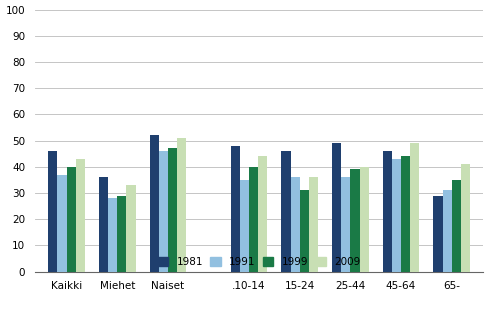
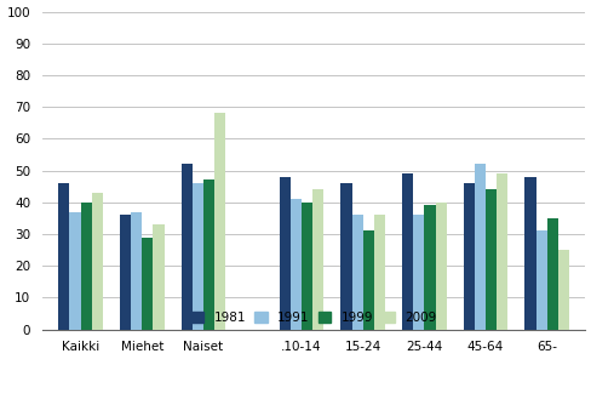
1991/Miehet: 28 -> 37
2009/Naiset: 51 -> 68
1991/.10-14: 35 -> 41
1991/45-64: 43 -> 52
1981/65-: 29 -> 48
2009/65-: 41 -> 25
